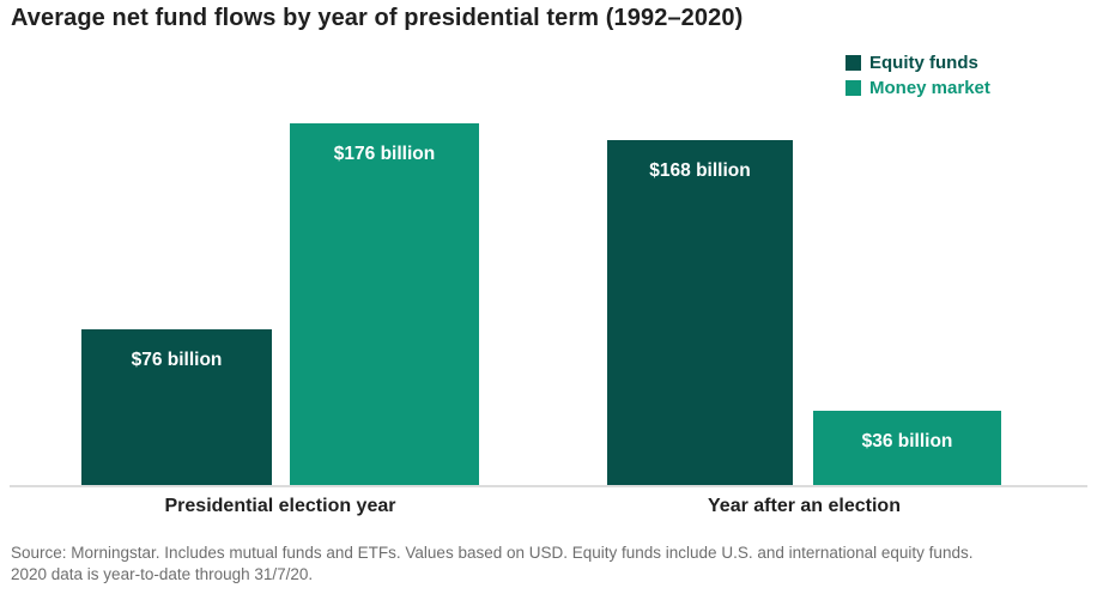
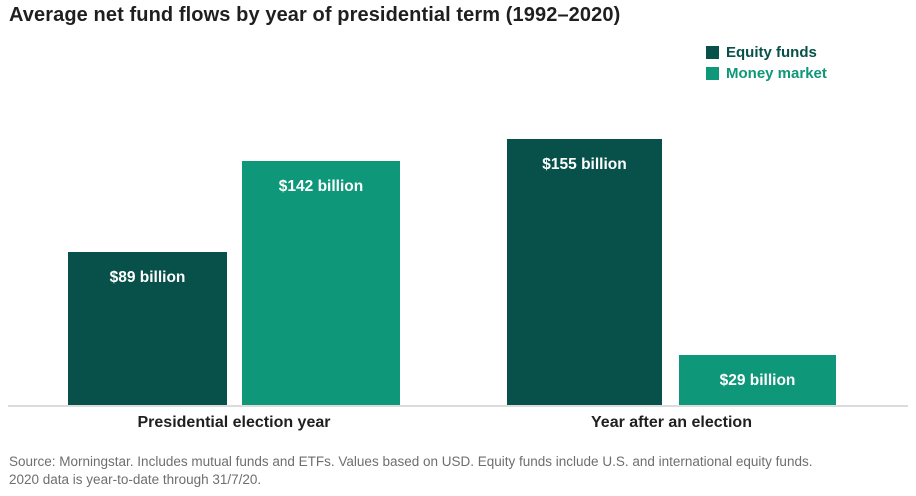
Equity funds/Presidential election year: $76 -> $89
Money market/Presidential election year: $176 -> $142
Equity funds/Year after an election: $168 -> $155
Money market/Year after an election: $36 -> $29
